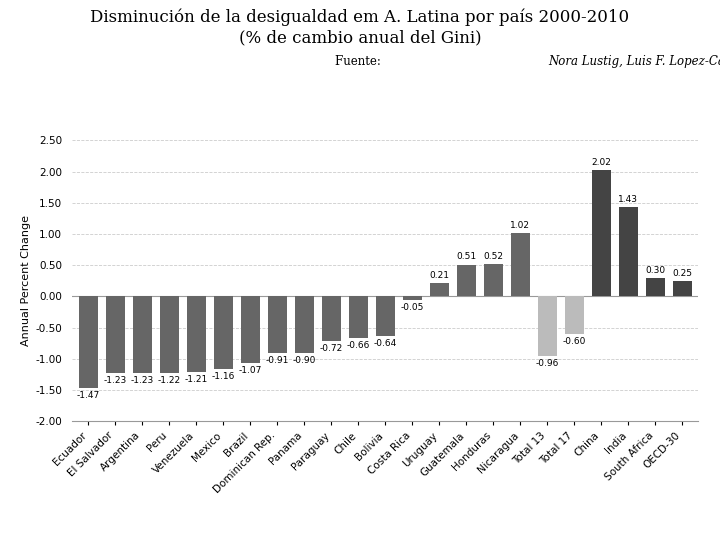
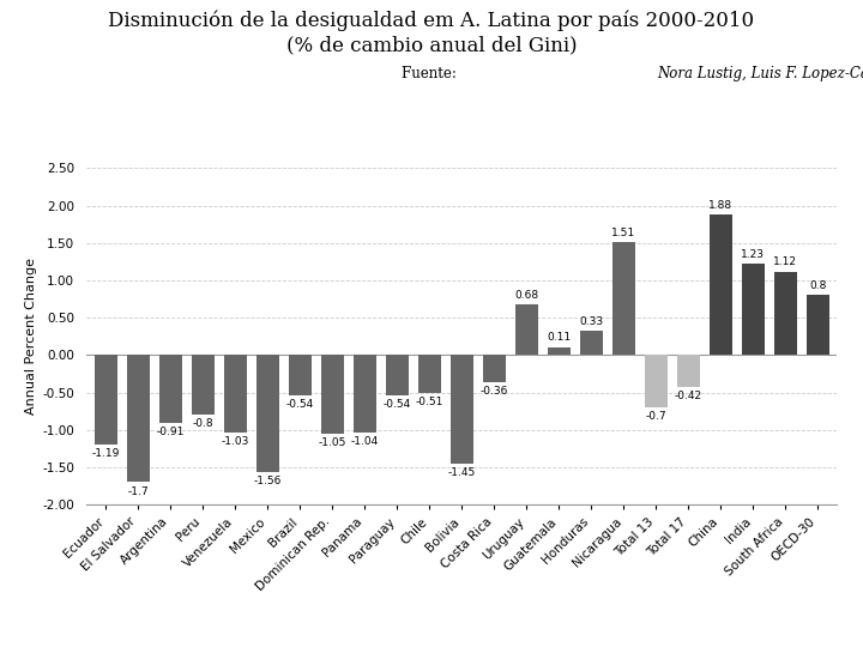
Ecuador: -1.47 -> -1.19
El Salvador: -1.23 -> -1.7
Argentina: -1.23 -> -0.91
Peru: -1.22 -> -0.8
Venezuela: -1.21 -> -1.03
Mexico: -1.16 -> -1.56
Brazil: -1.07 -> -0.54
Dominican Rep.: -0.91 -> -1.05
Panama: -0.90 -> -1.04
Paraguay: -0.72 -> -0.54
Chile: -0.66 -> -0.51
Bolivia: -0.64 -> -1.45
Costa Rica: -0.05 -> -0.36
Uruguay: 0.21 -> 0.68
Guatemala: 0.51 -> 0.11
Honduras: 0.52 -> 0.33
Nicaragua: 1.02 -> 1.51
Total 13: -0.96 -> -0.7
Total 17: -0.60 -> -0.42
China: 2.02 -> 1.88
India: 1.43 -> 1.23
South Africa: 0.30 -> 1.12
OECD-30: 0.25 -> 0.8
